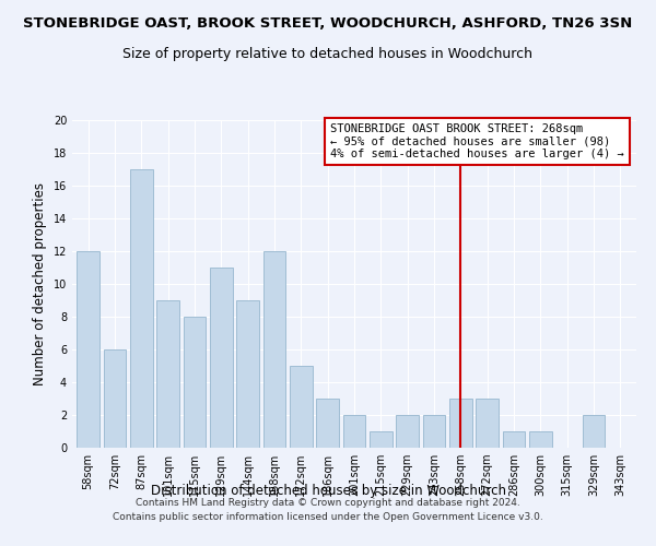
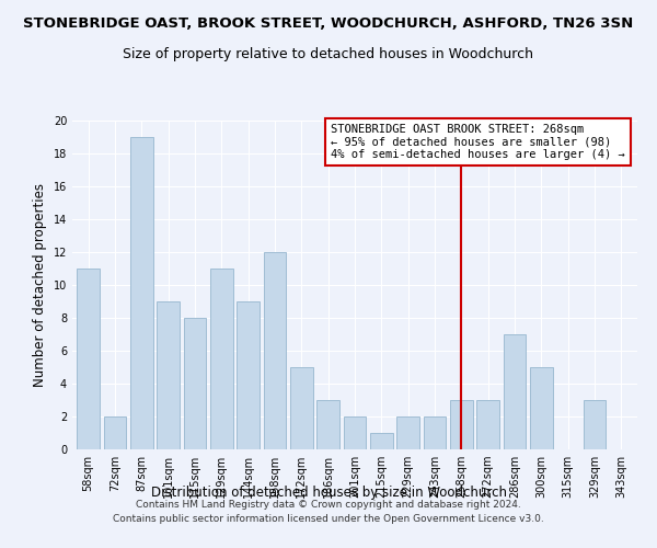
58sqm: 12 -> 11
72sqm: 6 -> 2
87sqm: 17 -> 19
286sqm: 1 -> 7
300sqm: 1 -> 5
329sqm: 2 -> 3
